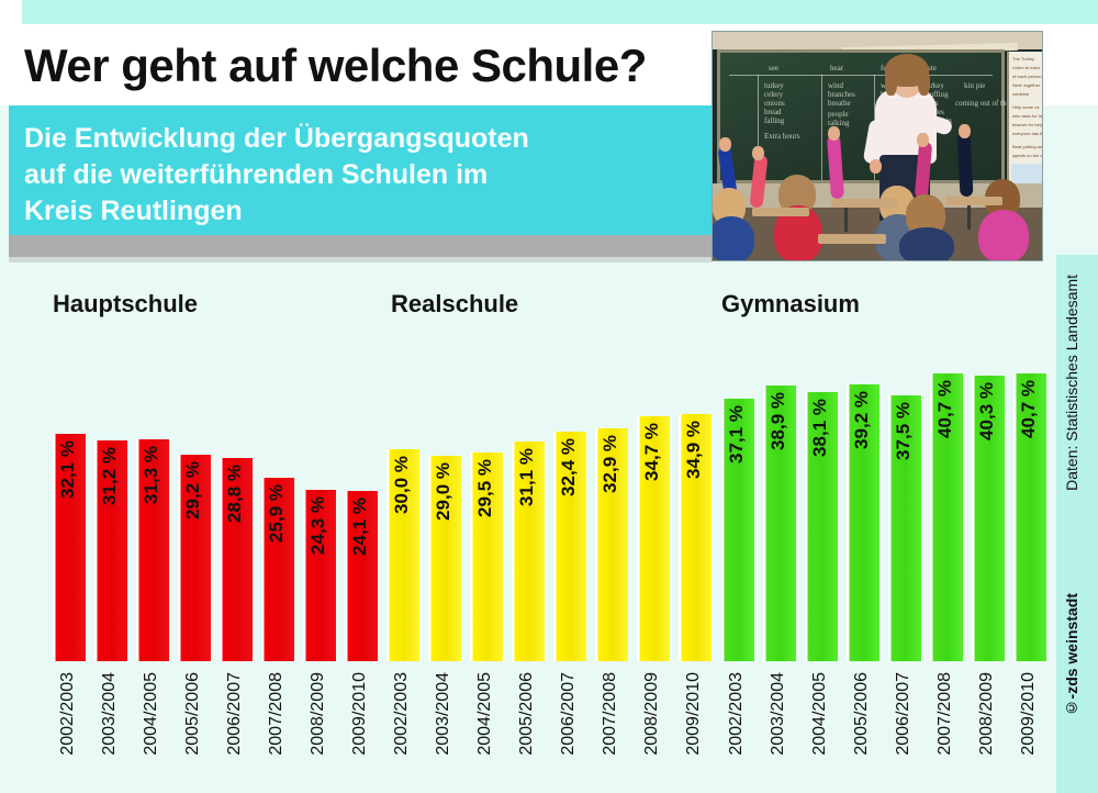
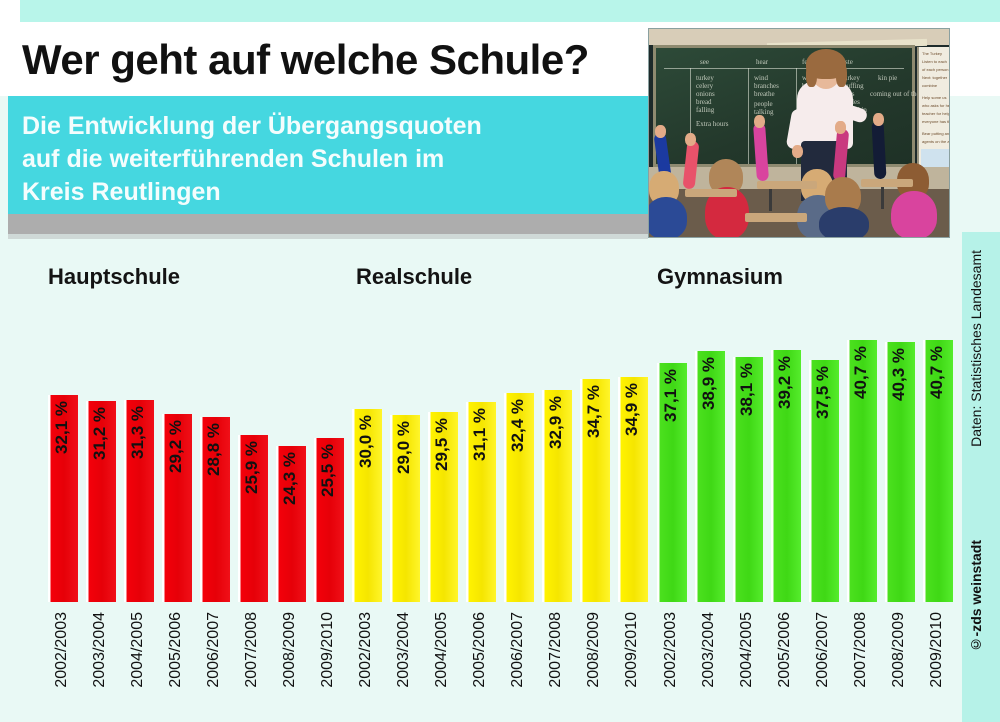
Hauptschule/2009/2010: 24,1 -> 25,5
